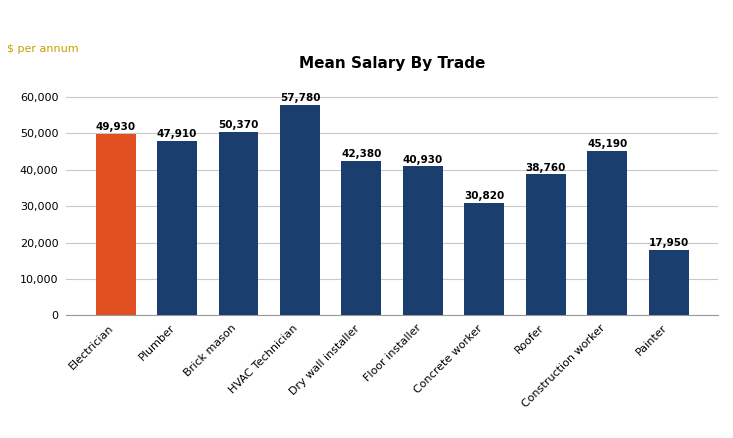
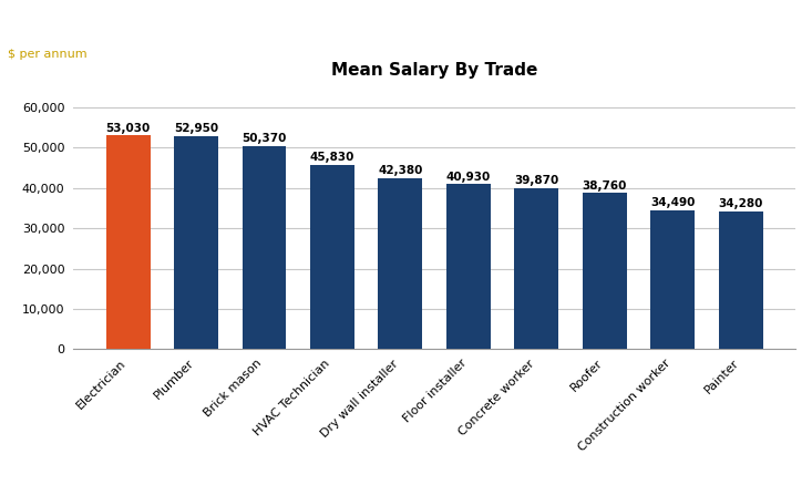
Electrician: 49,930 -> 53,030
Plumber: 47,910 -> 52,950
HVAC Technician: 57,780 -> 45,830
Concrete worker: 30,820 -> 39,870
Construction worker: 45,190 -> 34,490
Painter: 17,950 -> 34,280
